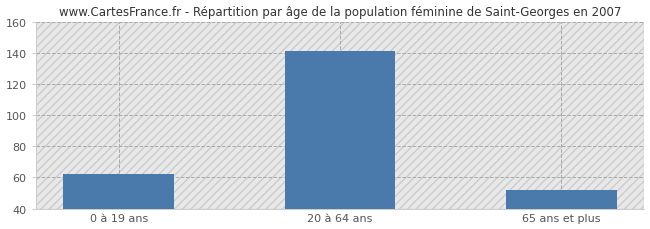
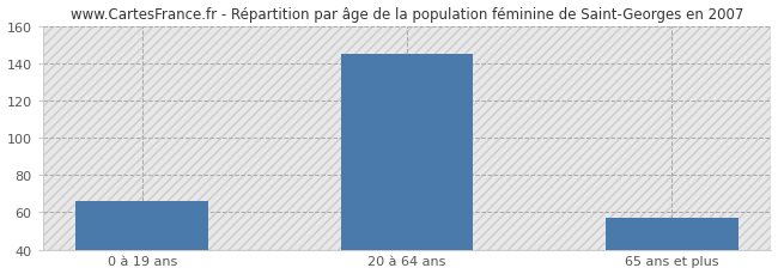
0 à 19 ans: 62 -> 66
20 à 64 ans: 141 -> 145
65 ans et plus: 52 -> 57
